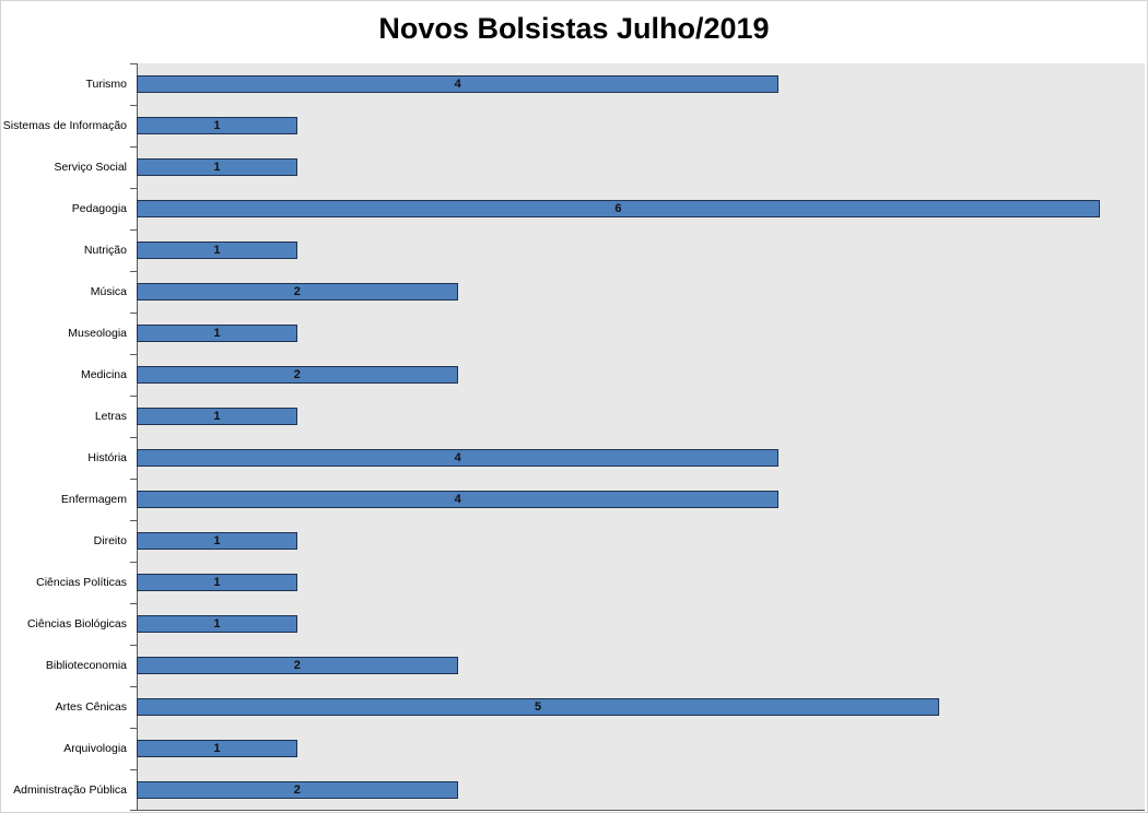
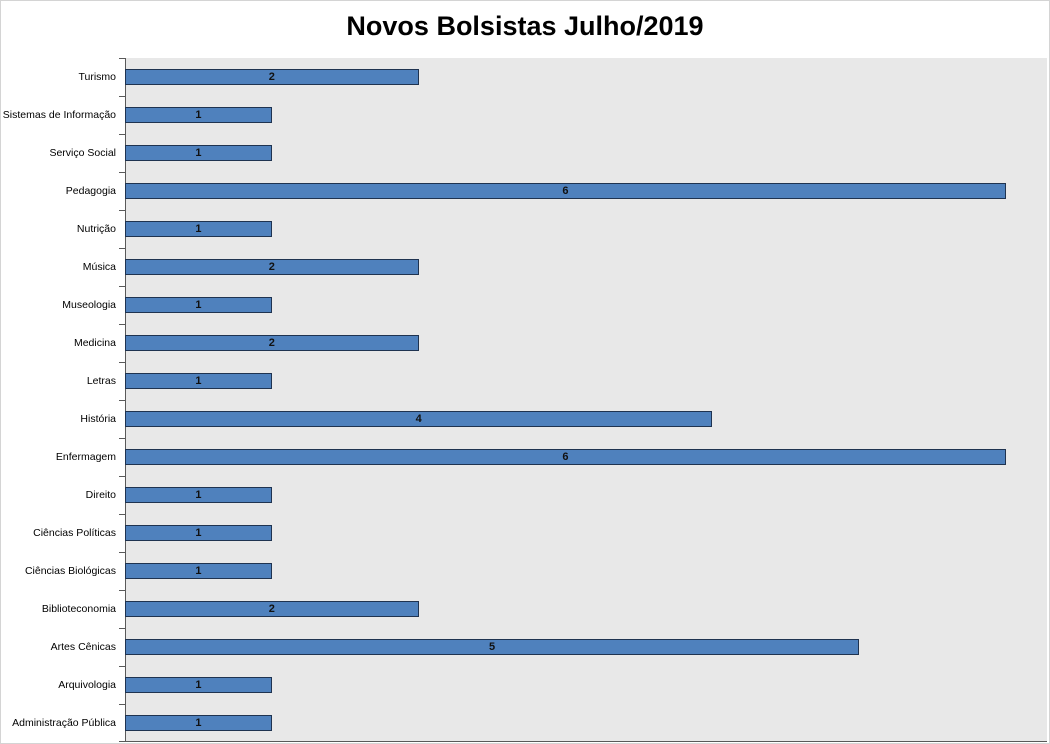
Turismo: 4 -> 2
Enfermagem: 4 -> 6
Administração Pública: 2 -> 1
